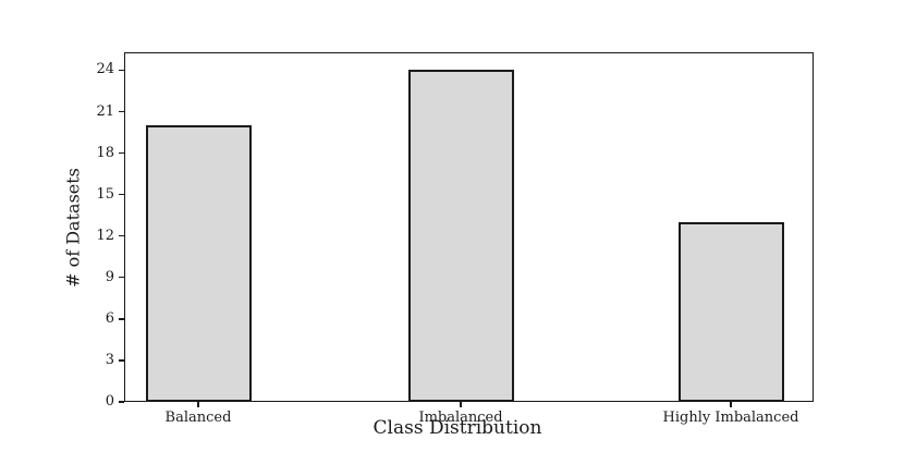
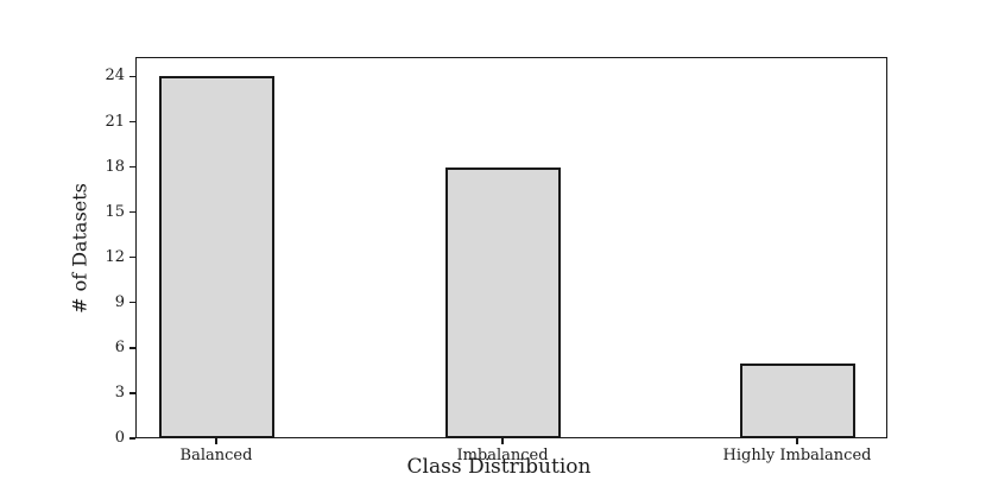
Balanced: 20 -> 24
Imbalanced: 24 -> 18
Highly Imbalanced: 13 -> 5
